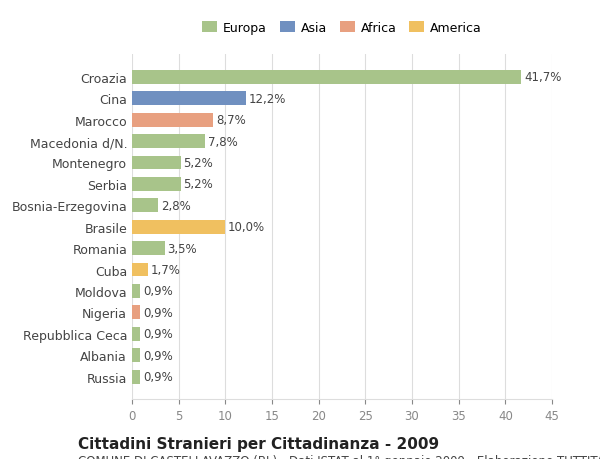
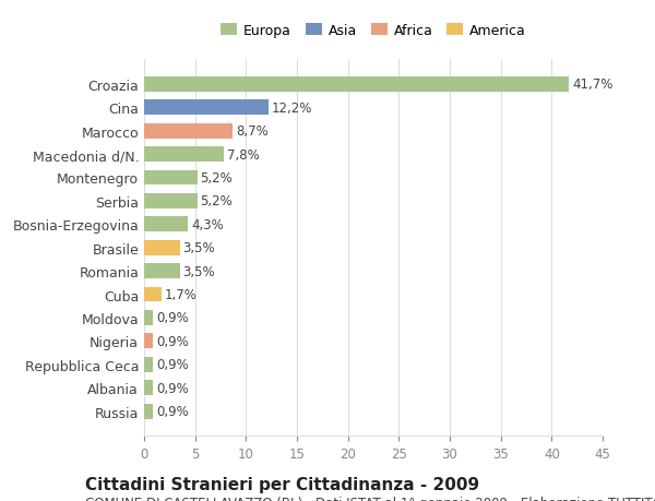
Bosnia-Erzegovina: 2,8% -> 4,3%
Brasile: 10,0% -> 3,5%
